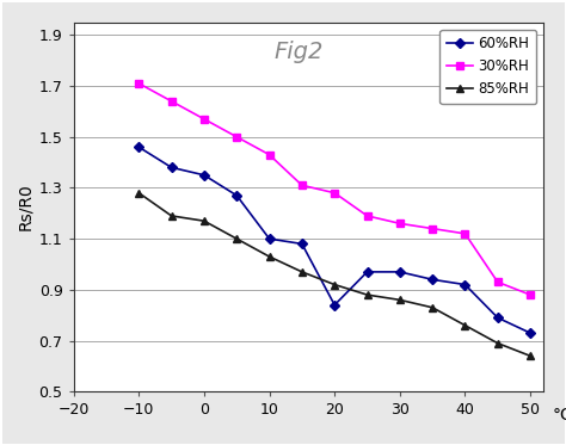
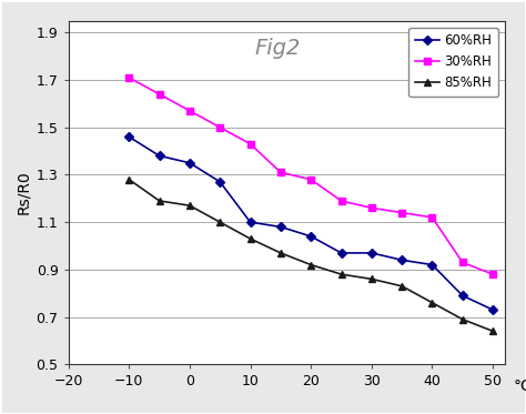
60%RH/20: 0.84 -> 1.04
